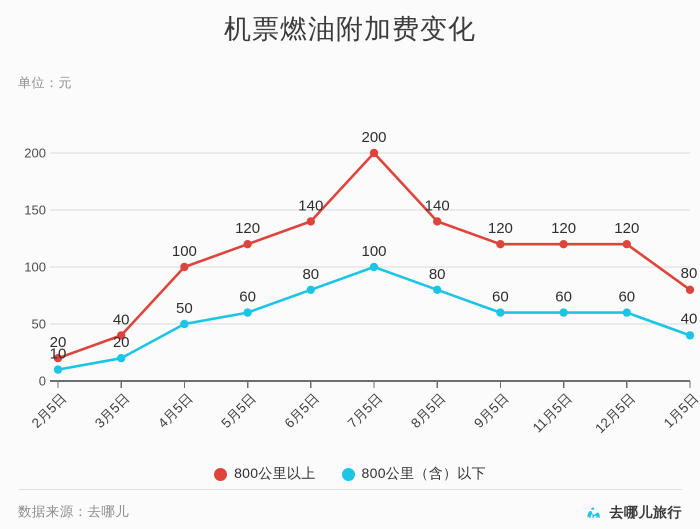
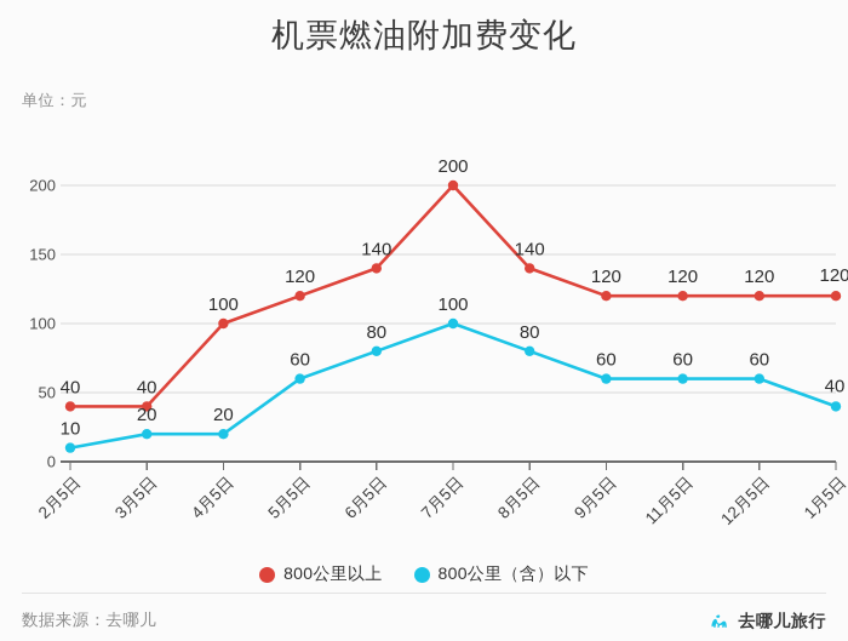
800公里以上/2月5日: 20 -> 40
800公里（含）以下/4月5日: 50 -> 20
800公里以上/1月5日: 80 -> 120
